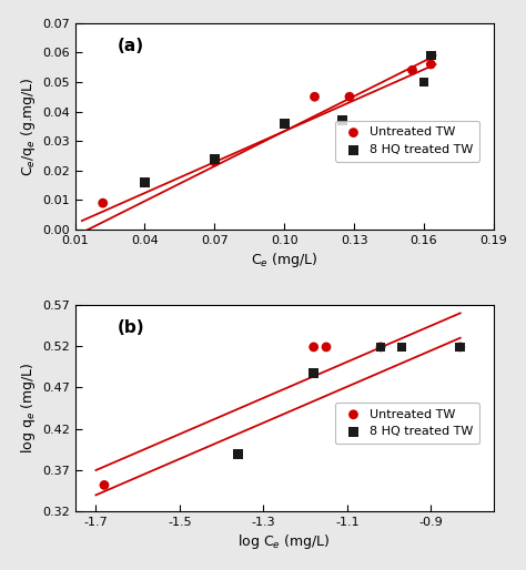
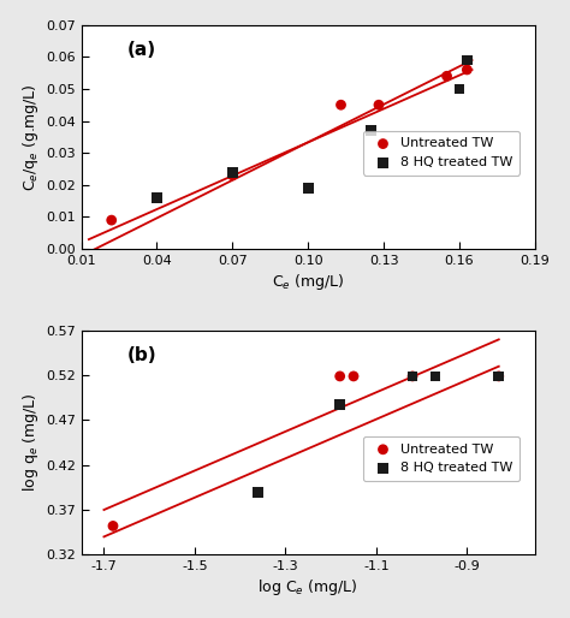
8 HQ treated TW/0.10: 0.036 -> 0.019
